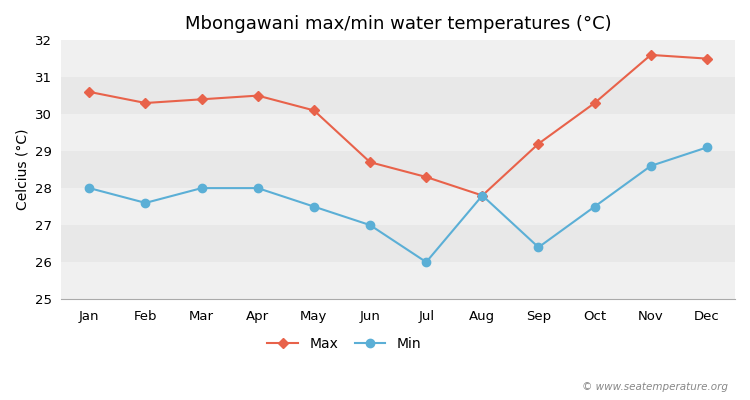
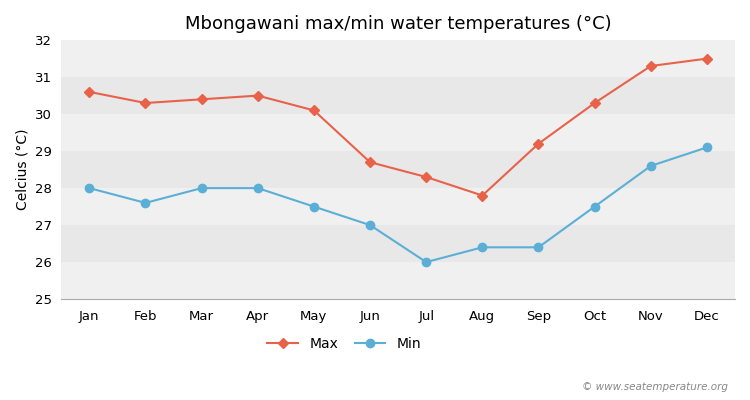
Min/Aug: 27.8 -> 26.4
Max/Nov: 31.6 -> 31.3
